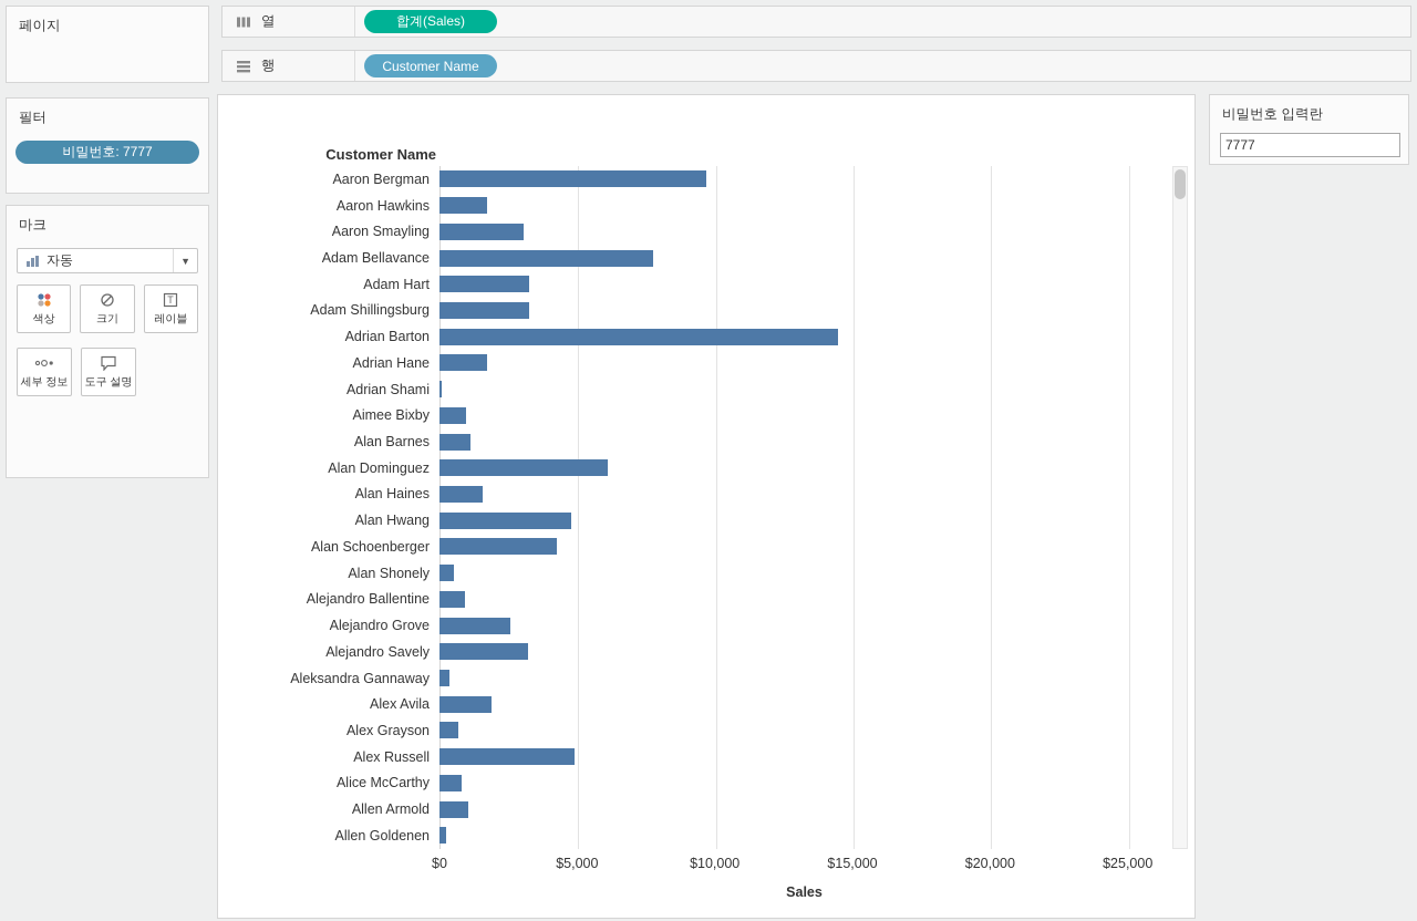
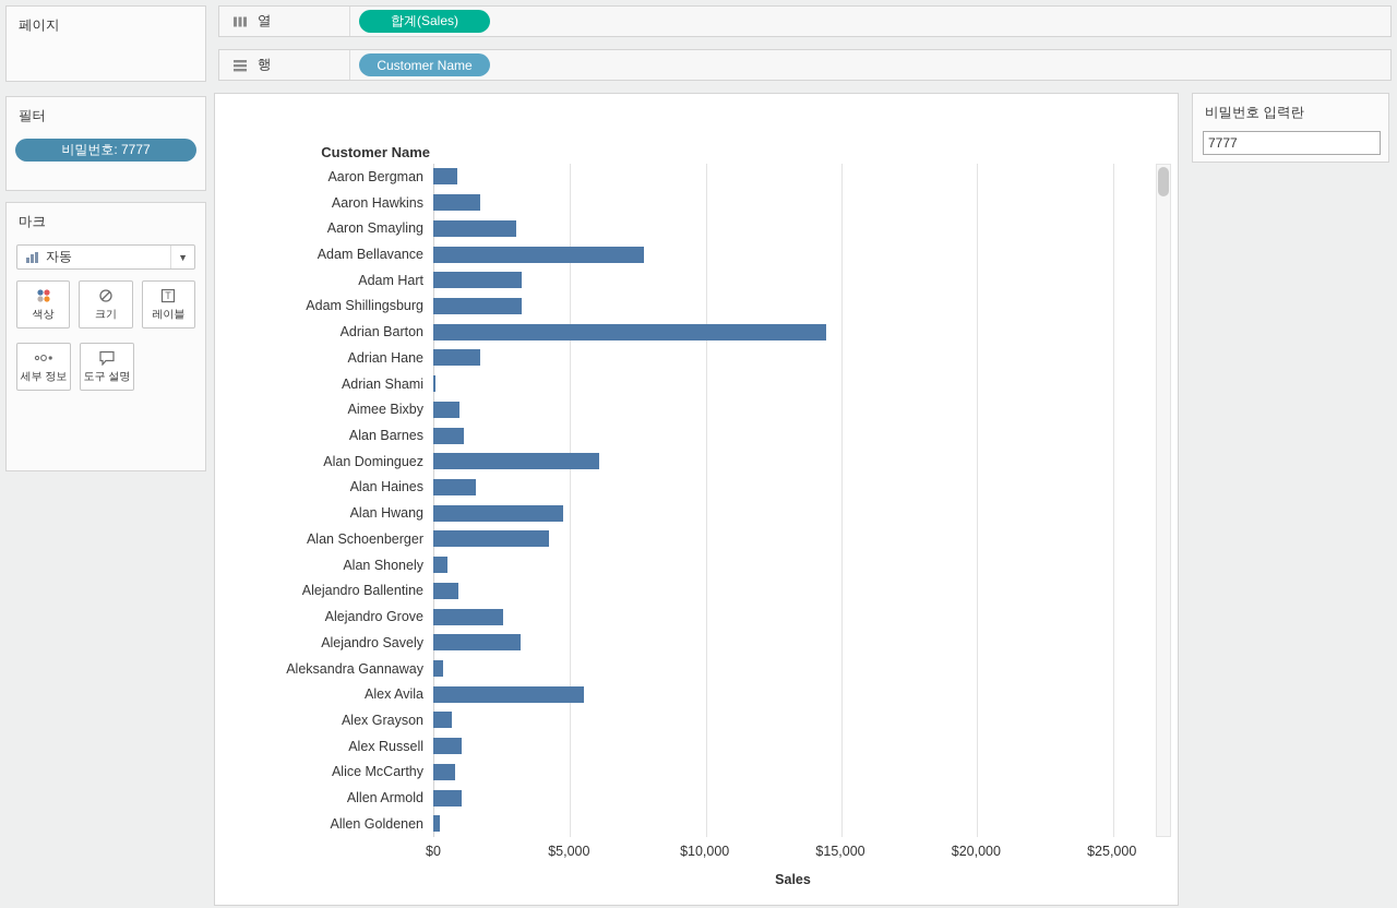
Aaron Bergman: $9700 -> $900
Alex Avila: $1900 -> $5600
Alex Russell: $4900 -> $1100
